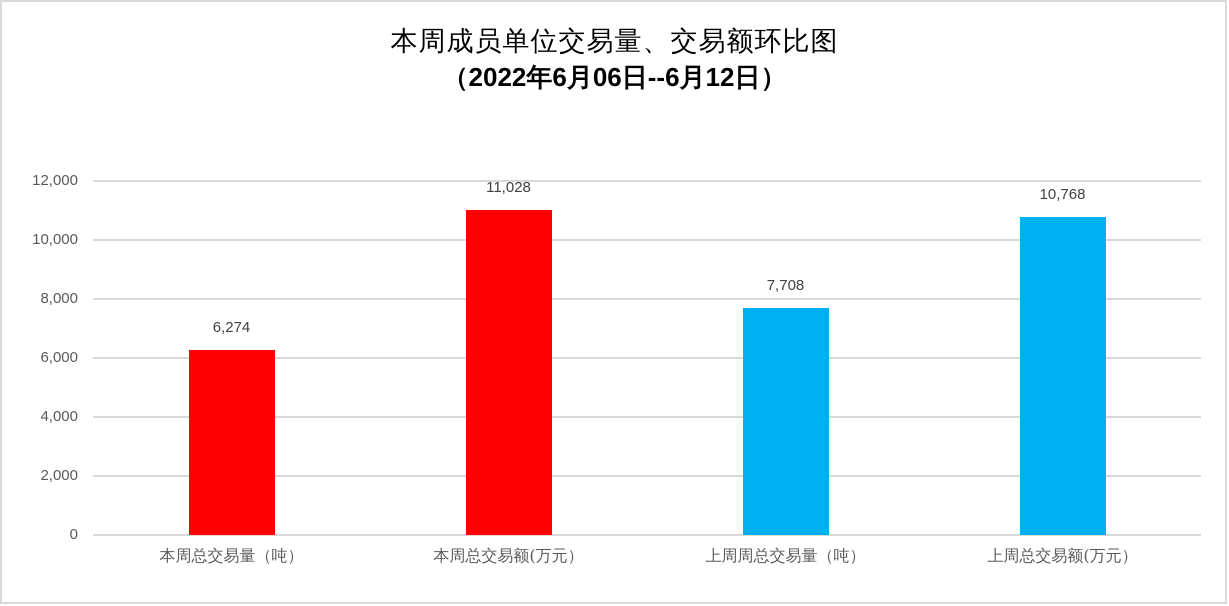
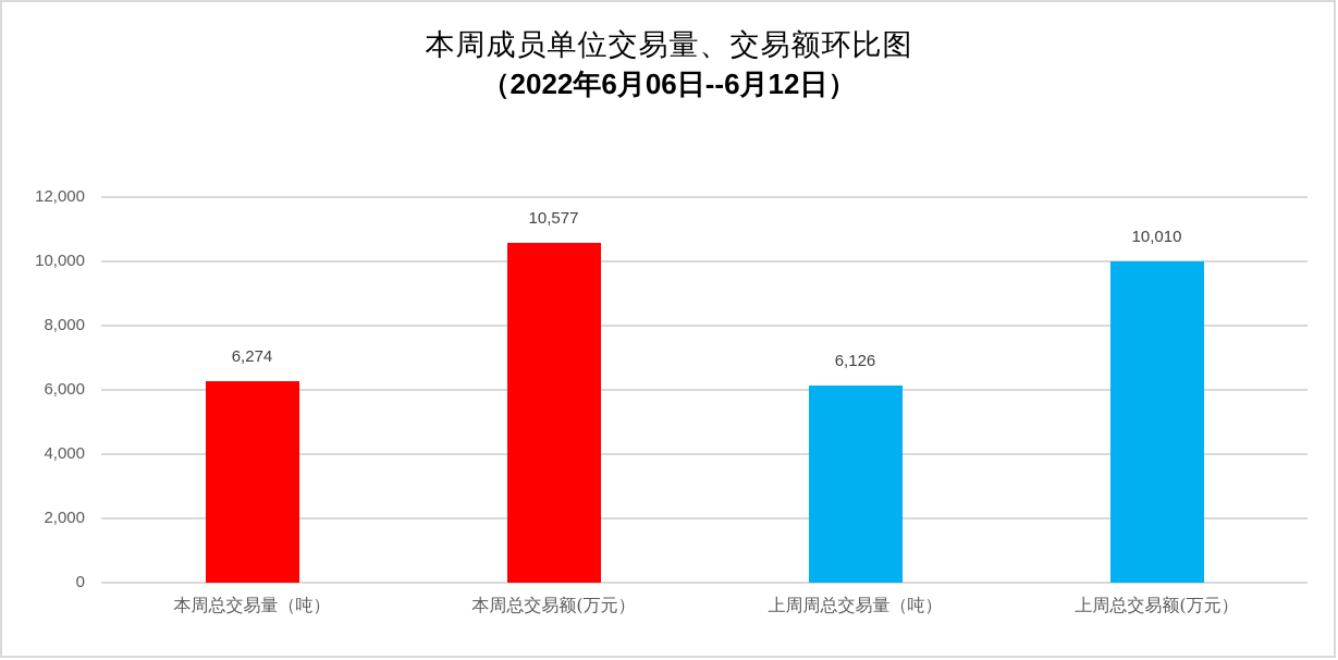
本周总交易额(万元）: 11,028 -> 10,577
上周周总交易量（吨）: 7,708 -> 6,126
上周总交易额(万元）: 10,768 -> 10,010
